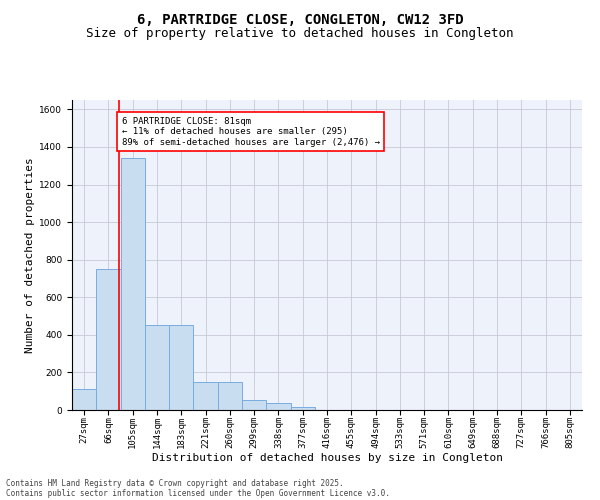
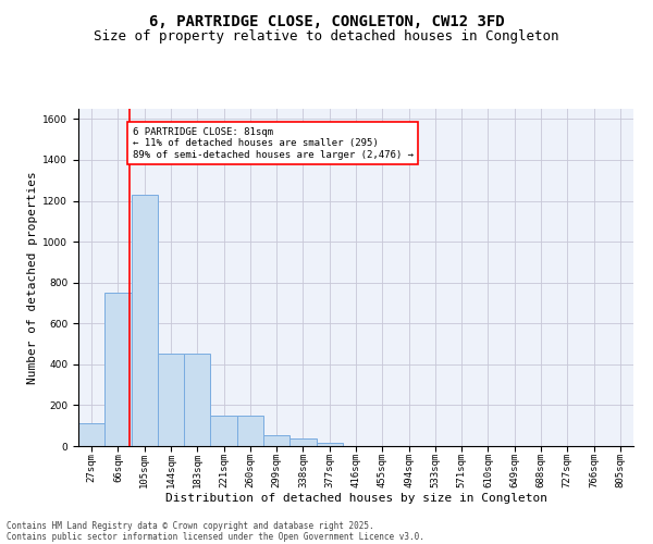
105sqm: 1340 -> 1230
